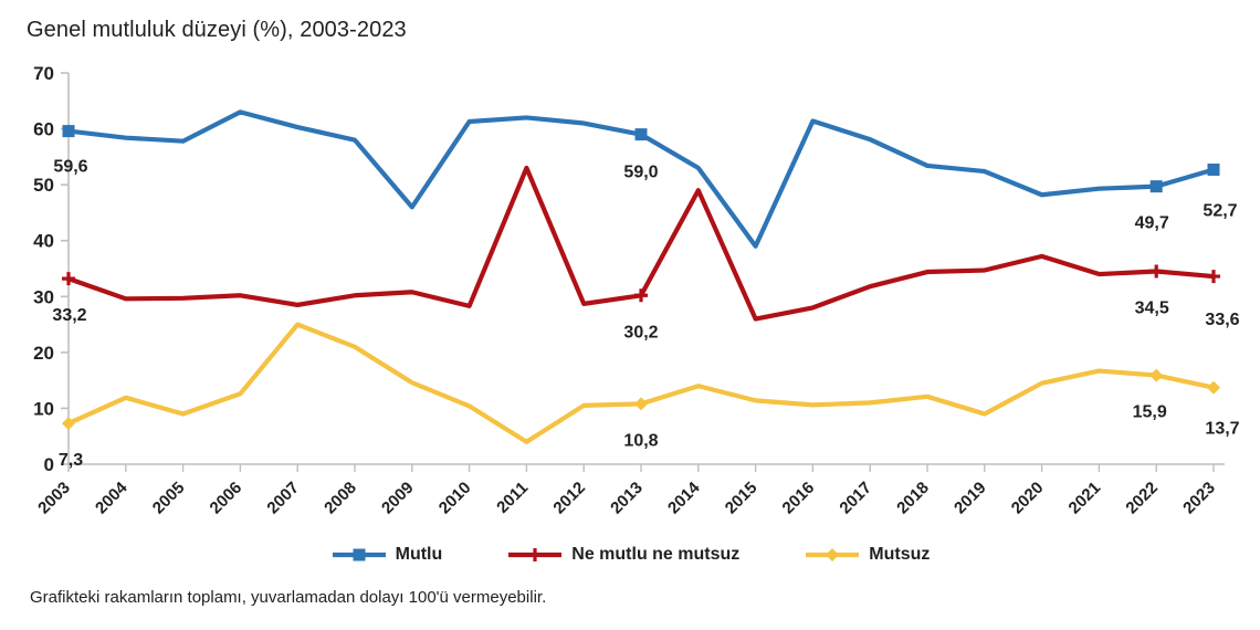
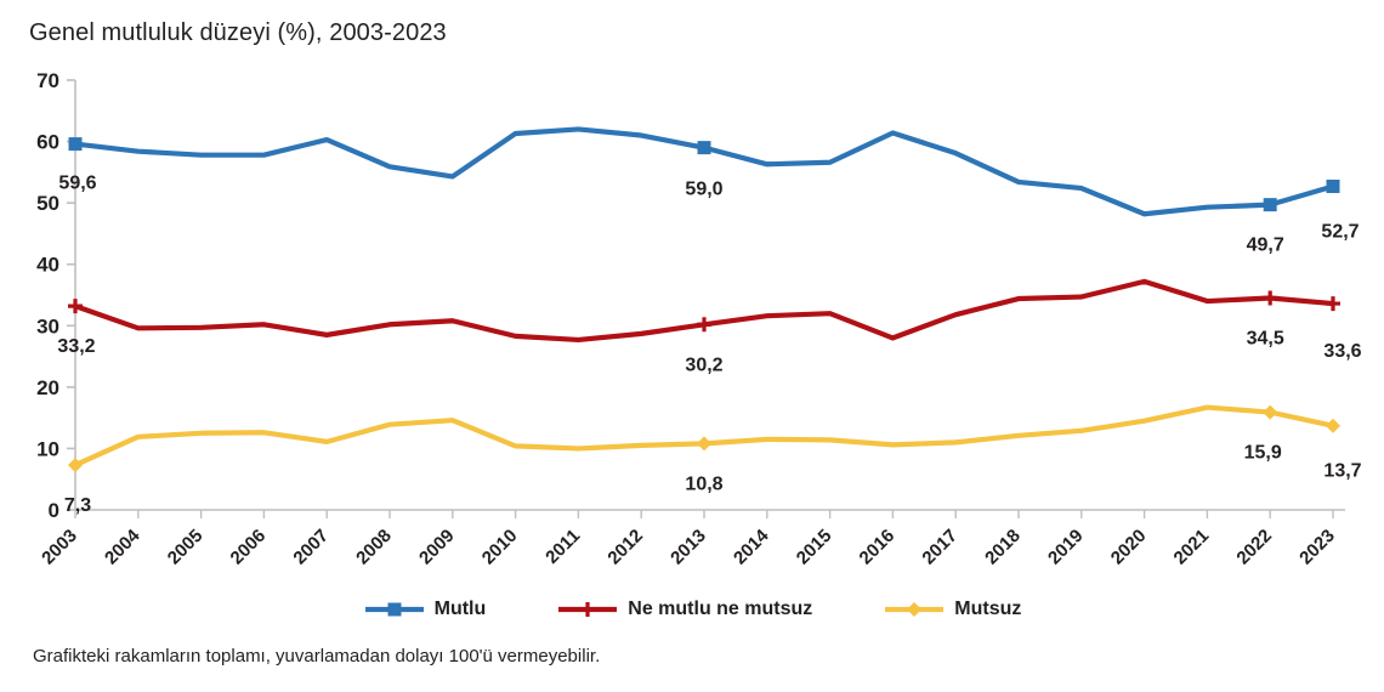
Mutsuz/2005: 9 -> 12
Mutlu/2006: 63 -> 58
Mutsuz/2007: 25 -> 11
Mutlu/2008: 58 -> 56
Mutsuz/2008: 21 -> 14
Mutlu/2009: 46 -> 54
Ne mutlu ne mutsuz/2011: 53 -> 28
Mutsuz/2011: 4 -> 10
Mutlu/2014: 53 -> 56
Ne mutlu ne mutsuz/2014: 49 -> 32
Mutsuz/2014: 14 -> 12
Mutlu/2015: 39 -> 57
Ne mutlu ne mutsuz/2015: 26 -> 32
Mutsuz/2019: 9 -> 13
